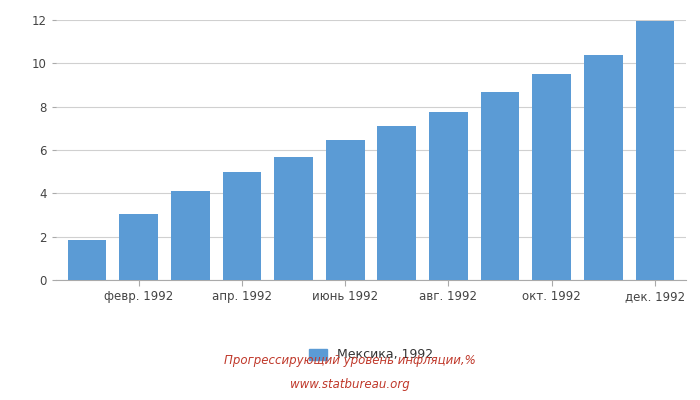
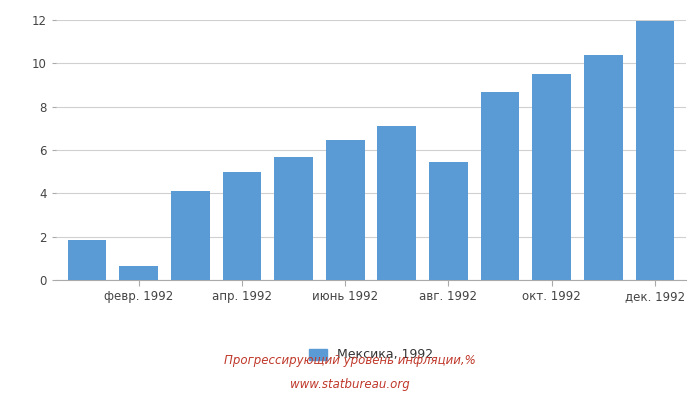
февр. 1992: 3.05 -> 0.65
авг. 1992: 7.75 -> 5.45
